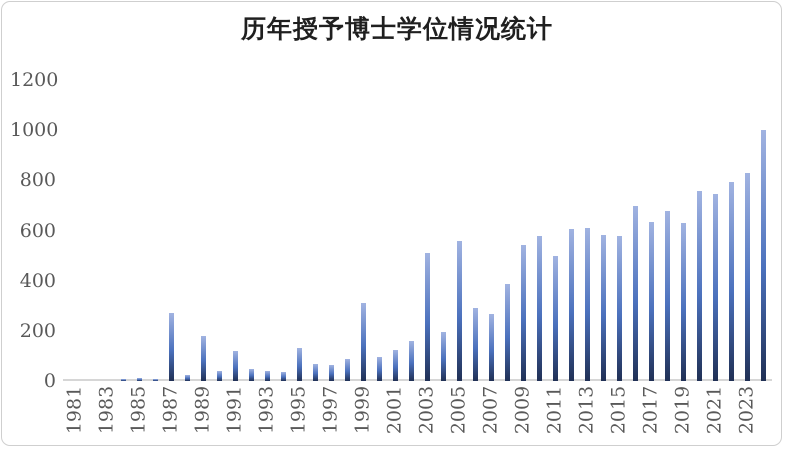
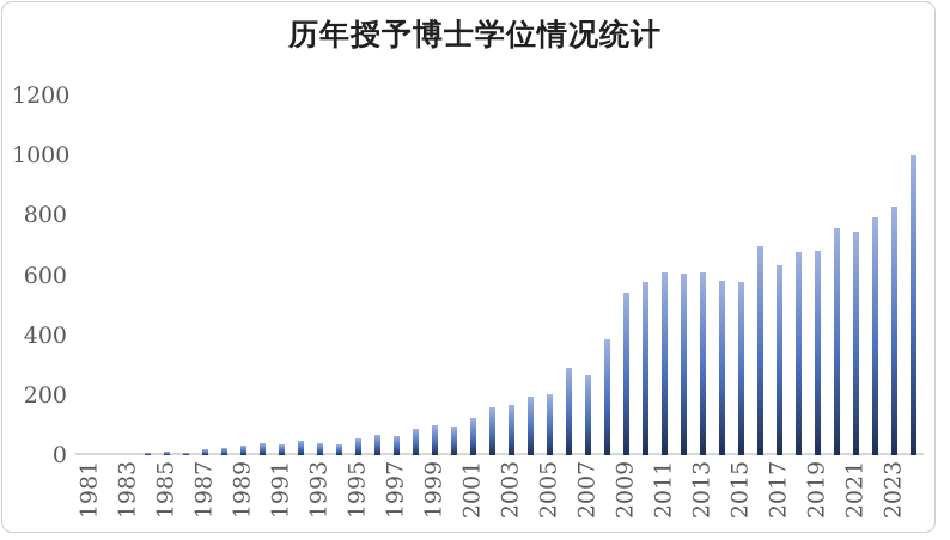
1987: 270 -> 20
1989: 180 -> 30
1991: 120 -> 40
1995: 130 -> 60
1999: 310 -> 100
2003: 510 -> 170
2005: 560 -> 200
2011: 500 -> 610
2019: 630 -> 680
